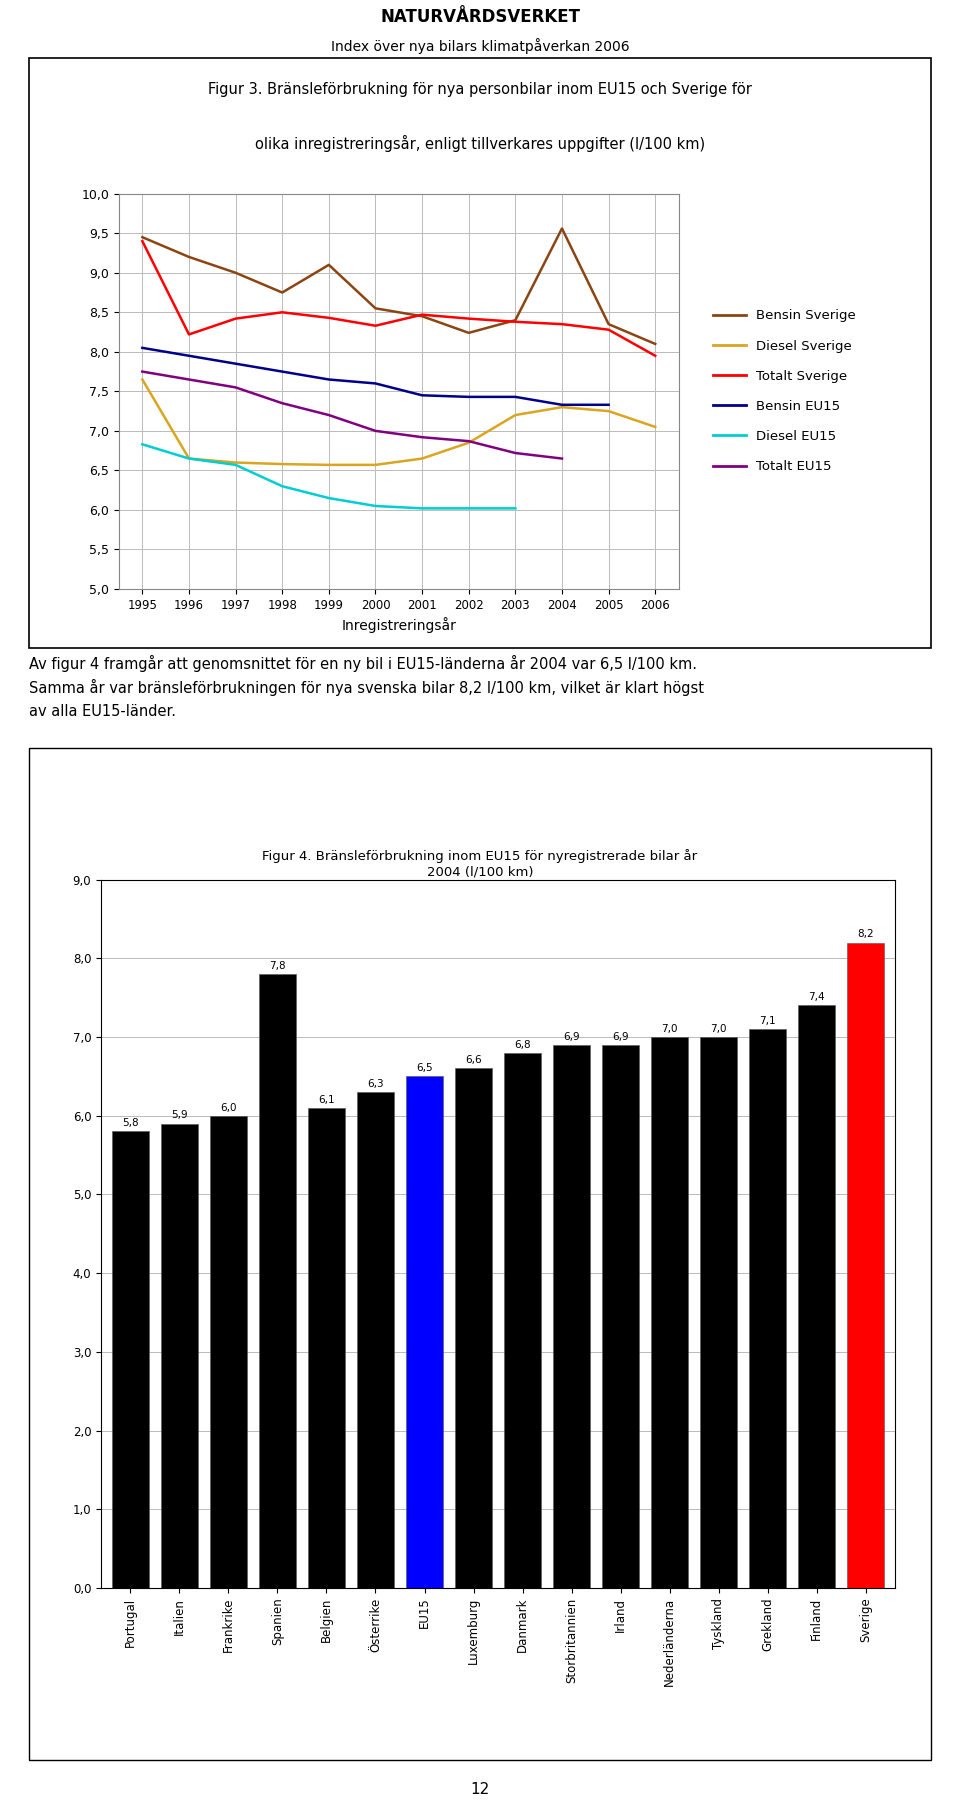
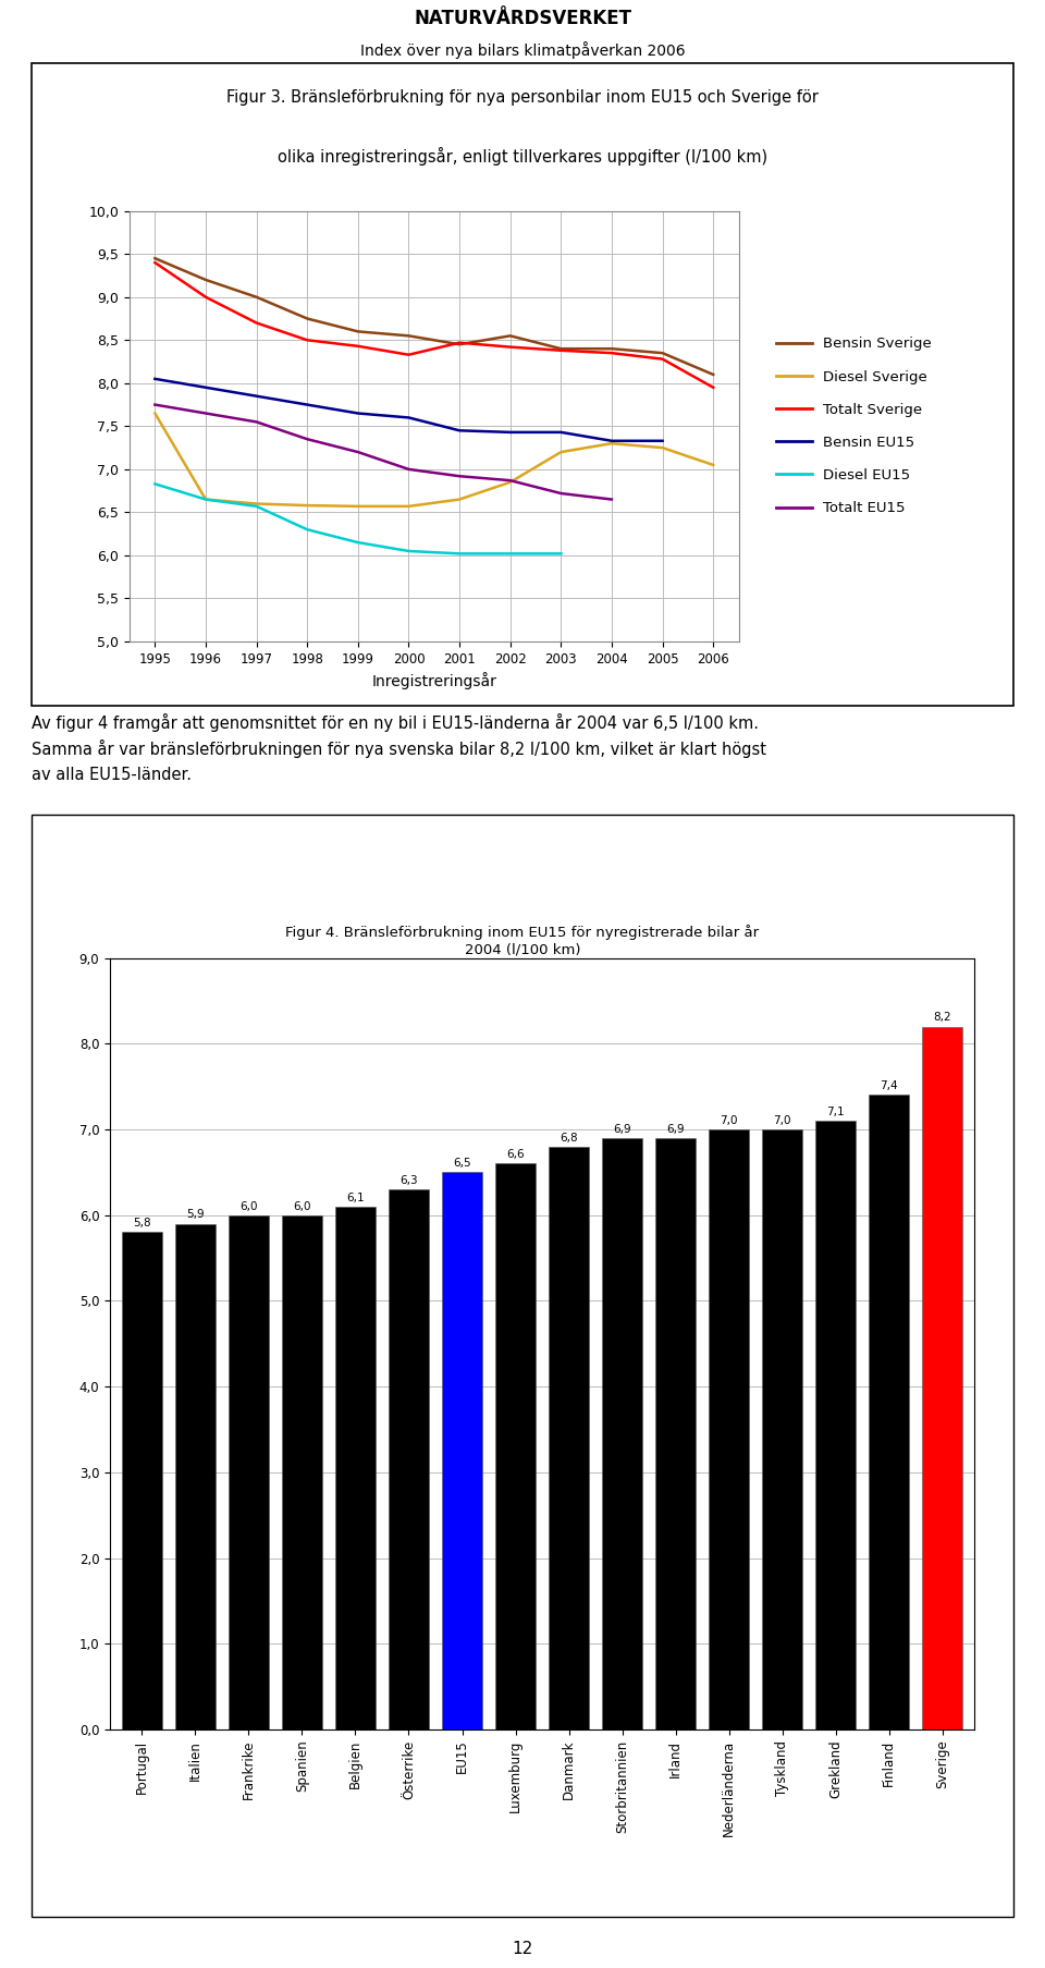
Totalt Sverige/1996: 8,22 -> 9,00
Totalt Sverige/1997: 8,42 -> 8,70
Bensin Sverige/1999: 9,10 -> 8,60
Bensin Sverige/2002: 8,24 -> 8,55
Bensin Sverige/2004: 9,56 -> 8,40
Spanien: 7,8 -> 6,0
